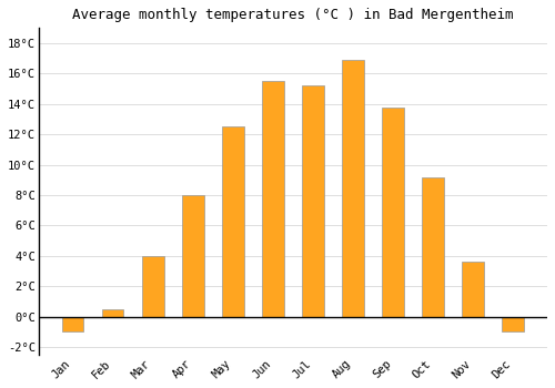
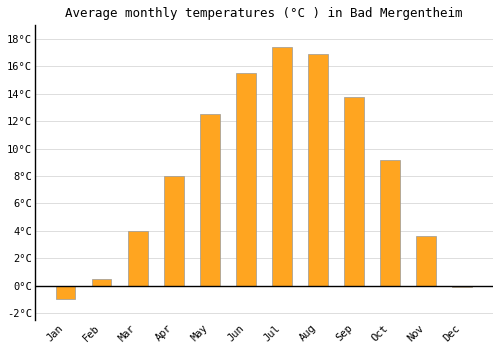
Jul: 15.2°C -> 17.4°C
Dec: -1.0°C -> -0.1°C
